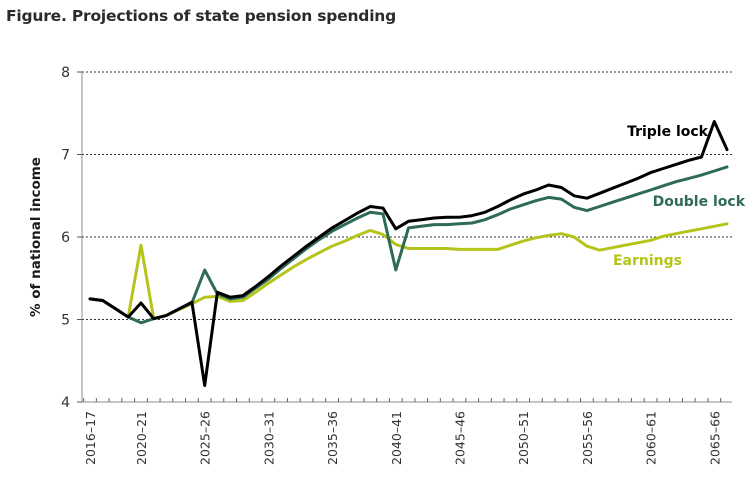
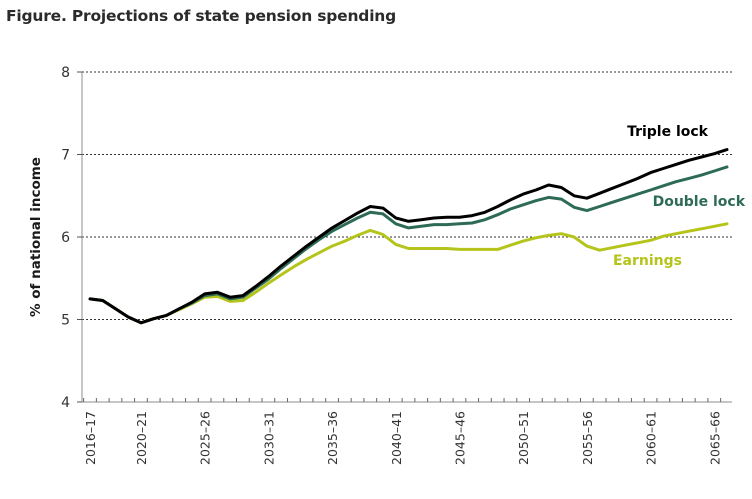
Triple lock/2020–21: 5.2 -> 5.0
Earnings/2020–21: 5.9 -> 5.0
Triple lock/2025–26: 4.2 -> 5.3
Double lock/2025–26: 5.6 -> 5.3
Triple lock/2040–41: 6.1 -> 6.2
Double lock/2040–41: 5.6 -> 6.2
Triple lock/2065–66: 7.4 -> 7.0
